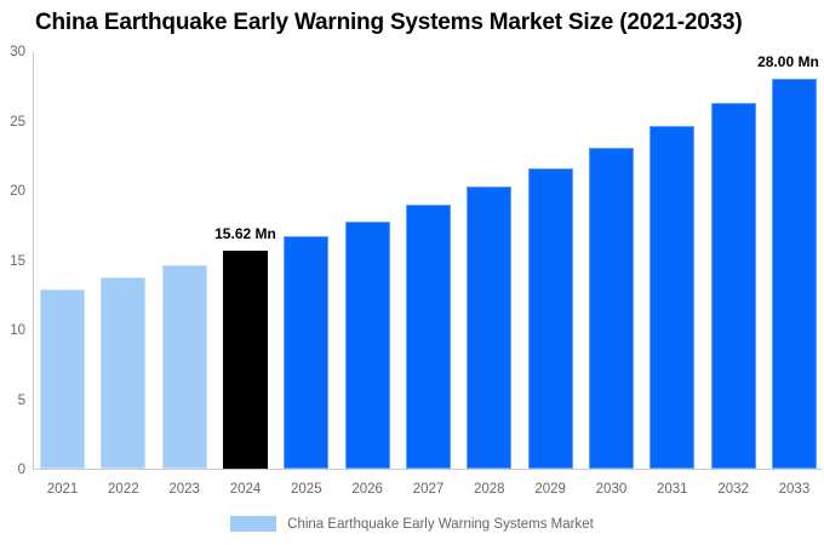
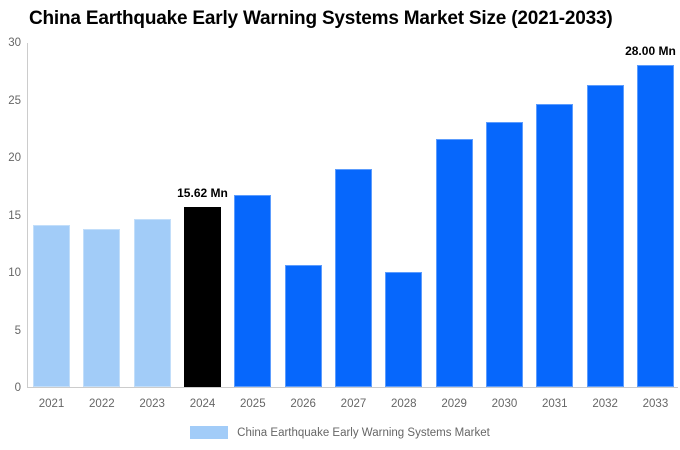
2021: 12.8 -> 14.1
2026: 17.8 -> 10.6
2028: 20.2 -> 10.0
